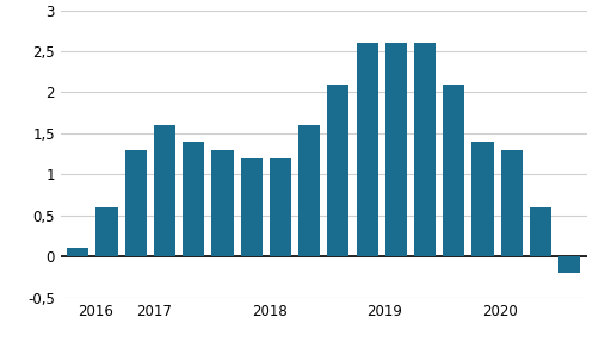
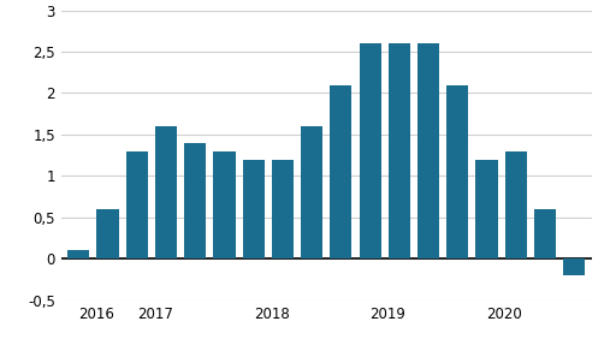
2020: 1,4 -> 1,2
